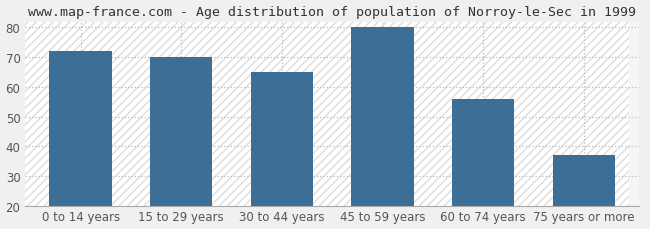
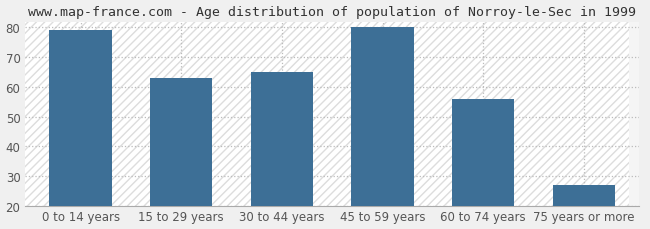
0 to 14 years: 72 -> 79
15 to 29 years: 70 -> 63
75 years or more: 37 -> 27
